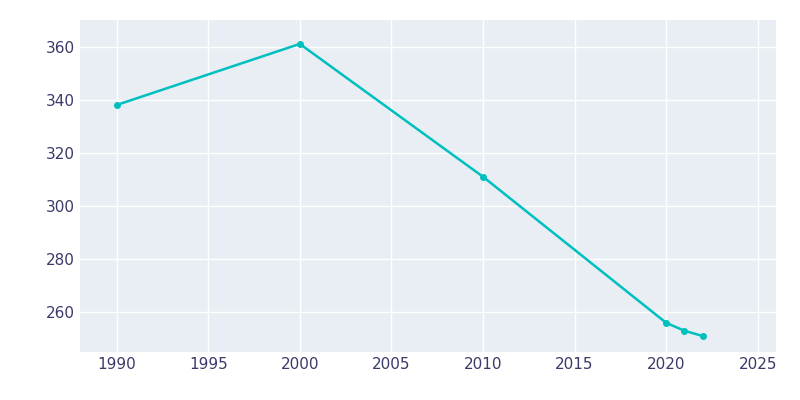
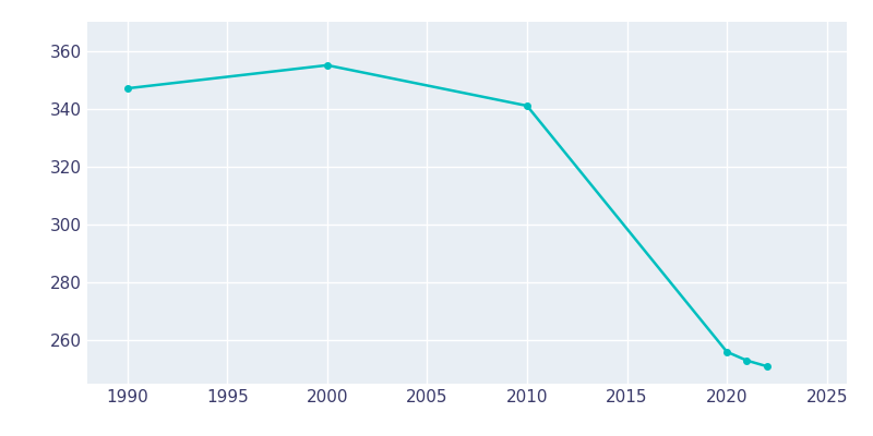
1990: 338 -> 347
2000: 361 -> 355
2010: 311 -> 341
